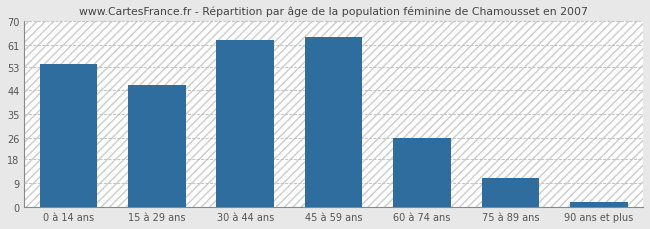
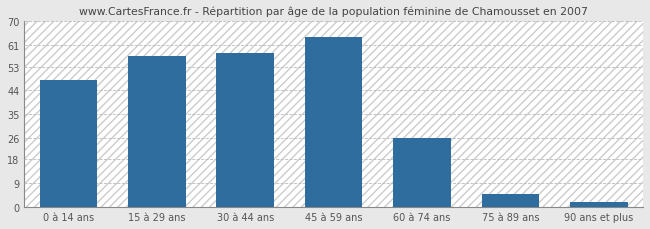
0 à 14 ans: 54 -> 48
15 à 29 ans: 46 -> 57
30 à 44 ans: 63 -> 58
75 à 89 ans: 11 -> 5
